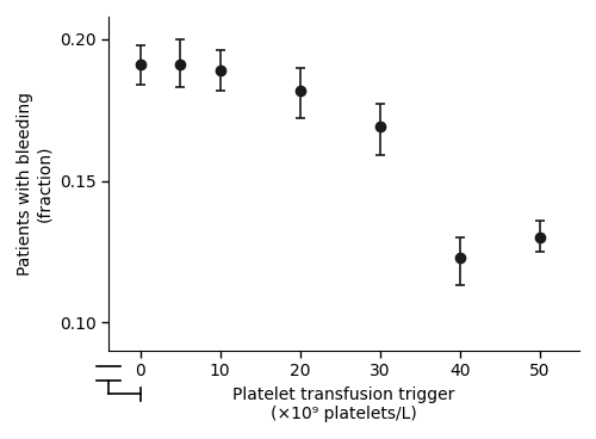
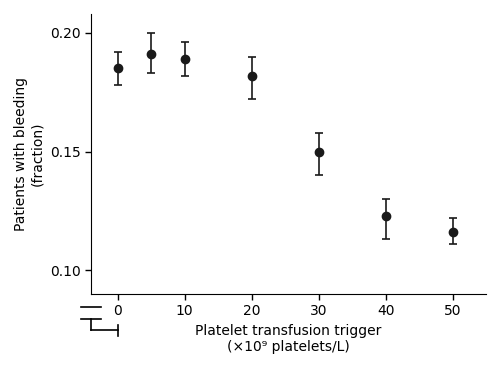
0: 0.191 -> 0.185
30: 0.169 -> 0.150
50: 0.130 -> 0.116
